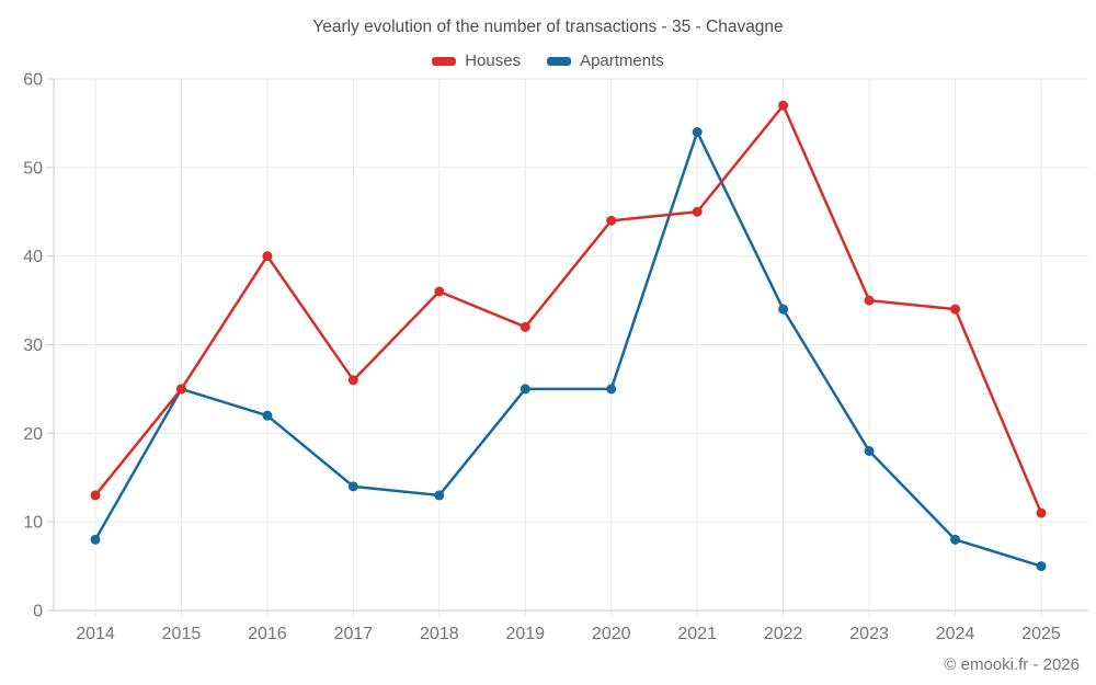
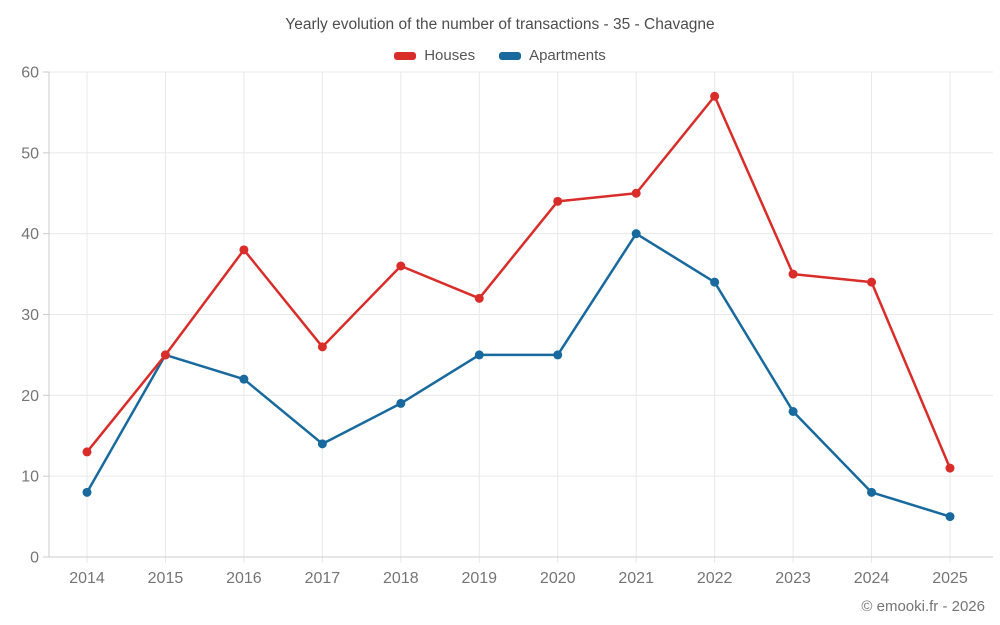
Houses/2016: 40 -> 38
Apartments/2018: 13 -> 19
Apartments/2021: 54 -> 40
